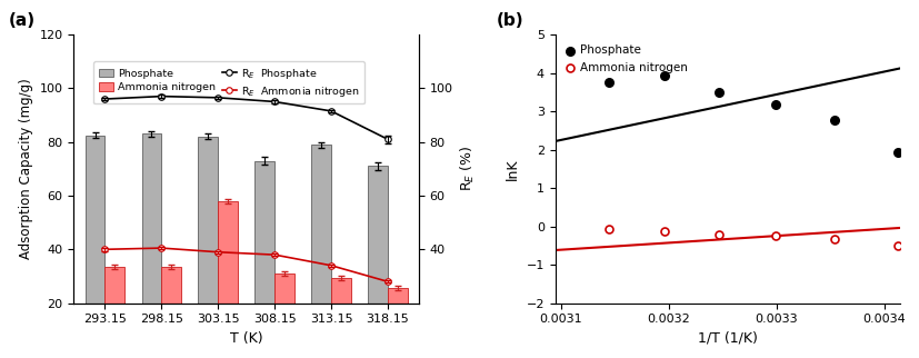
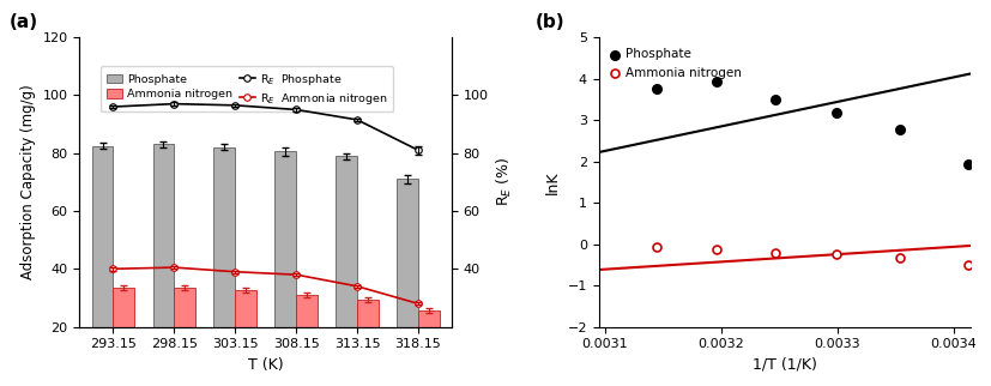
Ammonia nitrogen/303.15: 58.0 -> 32.5
Phosphate/308.15: 73.0 -> 80.5
